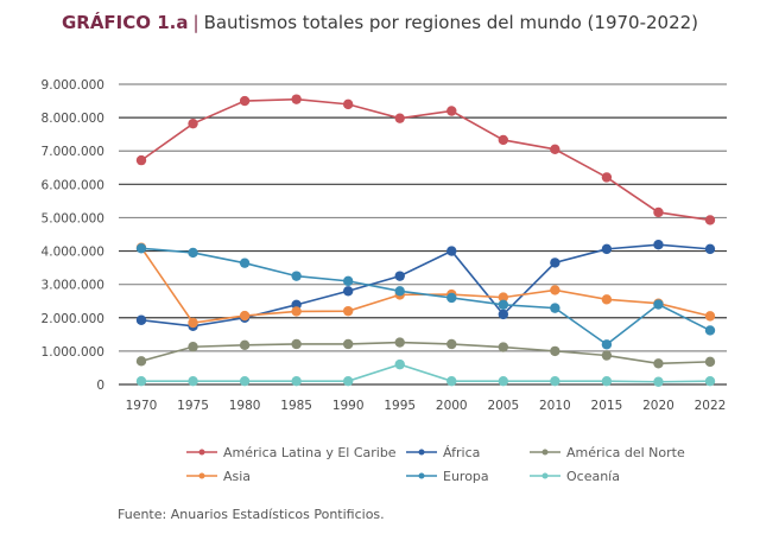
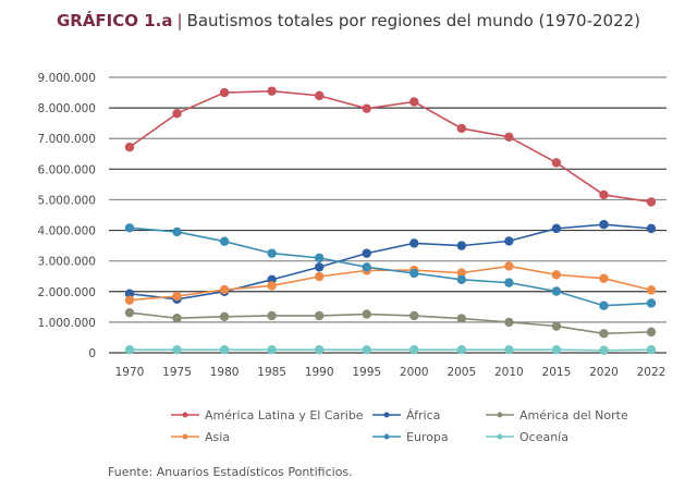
América del Norte/1970: 700000 -> 1300000
Asia/1970: 4100000 -> 1700000
Asia/1990: 2200000 -> 2500000
Oceanía/1995: 600000 -> 100000
África/2000: 4000000 -> 3600000
África/2005: 2100000 -> 3500000
Europa/2015: 1200000 -> 2000000
Europa/2020: 2400000 -> 1500000
